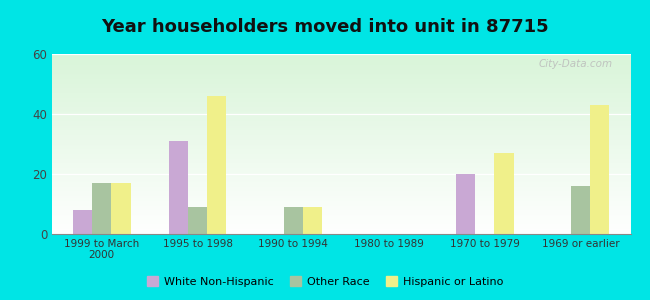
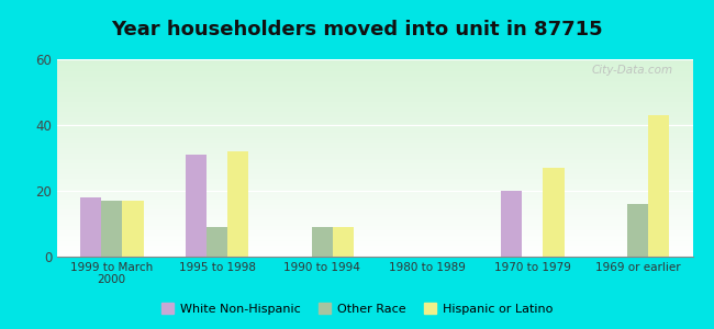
White Non-Hispanic/1999 to March 2000: 8 -> 18
Hispanic or Latino/1995 to 1998: 46 -> 32
